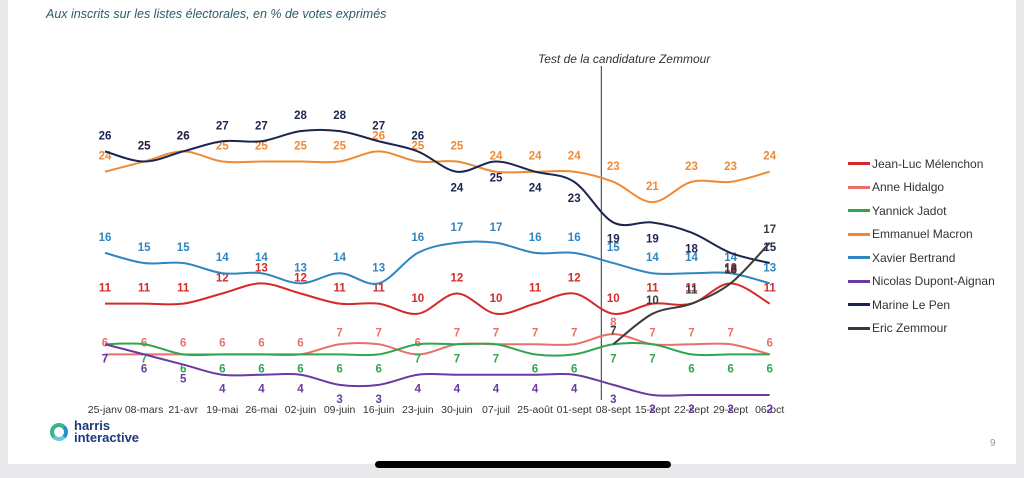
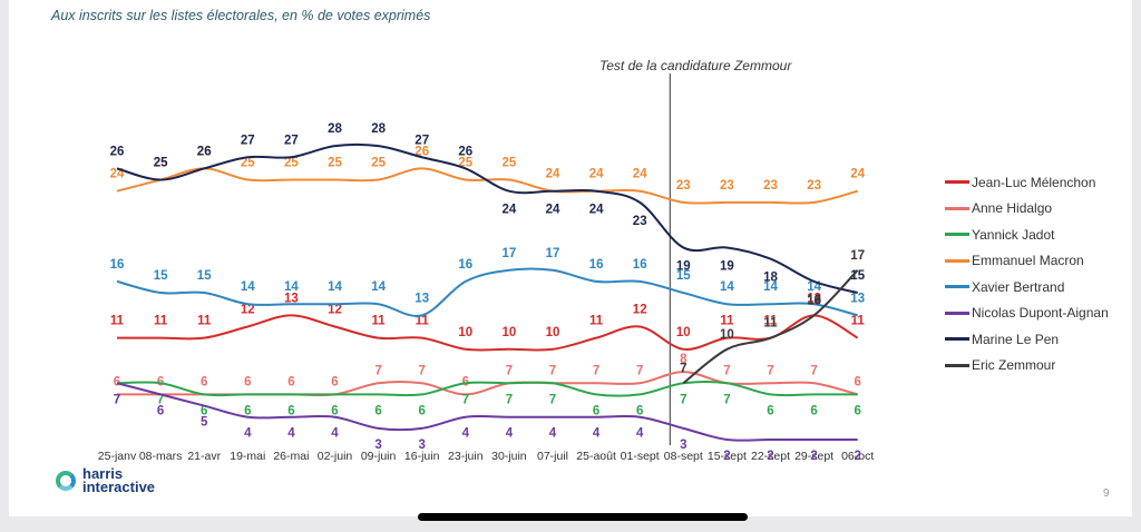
Xavier Bertrand/02-juin: 13 -> 14
Jean-Luc Mélenchon/30-juin: 12 -> 10
Marine Le Pen/07-juil: 25 -> 24
Emmanuel Macron/15-sept: 21 -> 23
